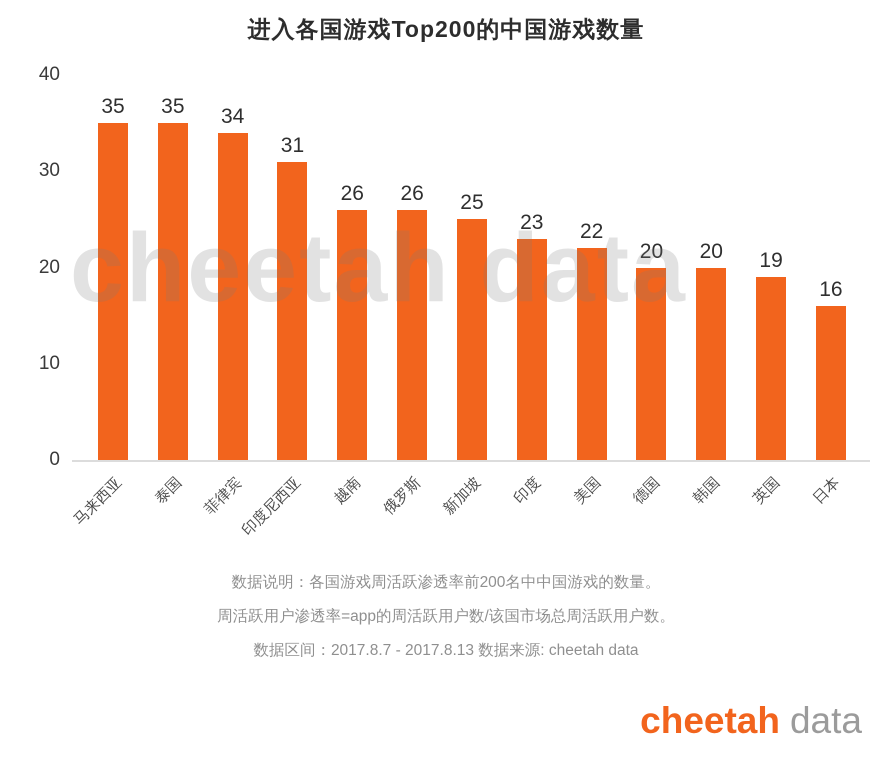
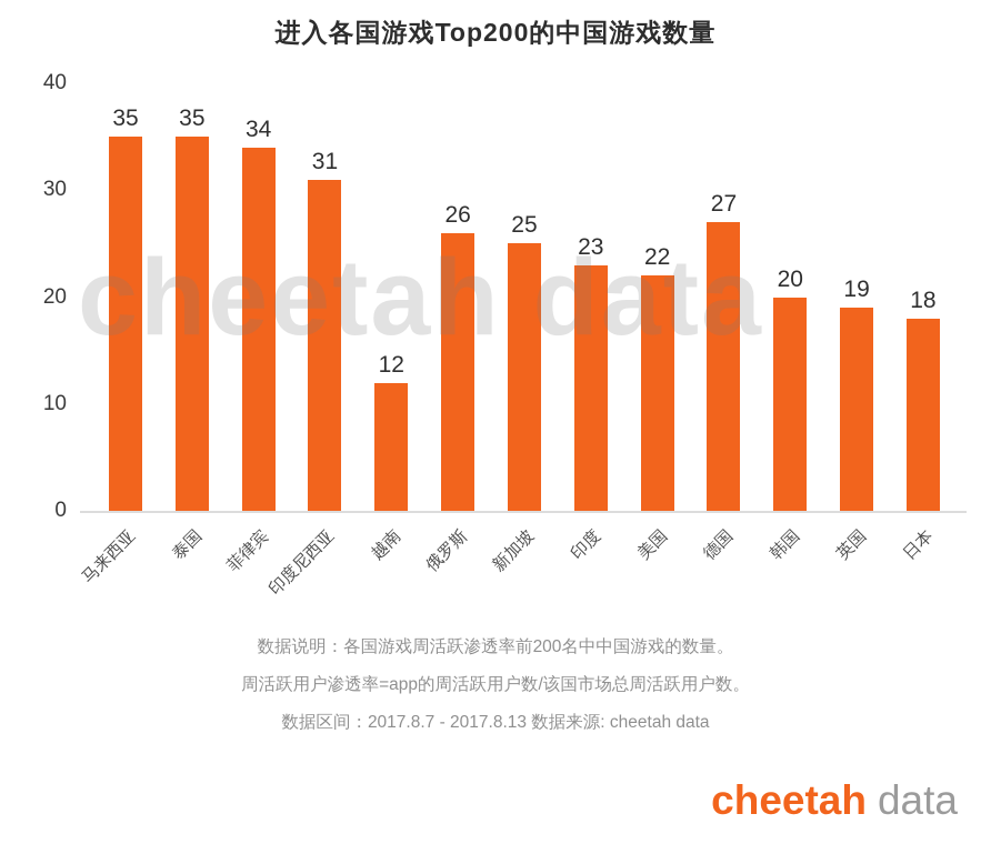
越南: 26 -> 12
德国: 20 -> 27
日本: 16 -> 18
